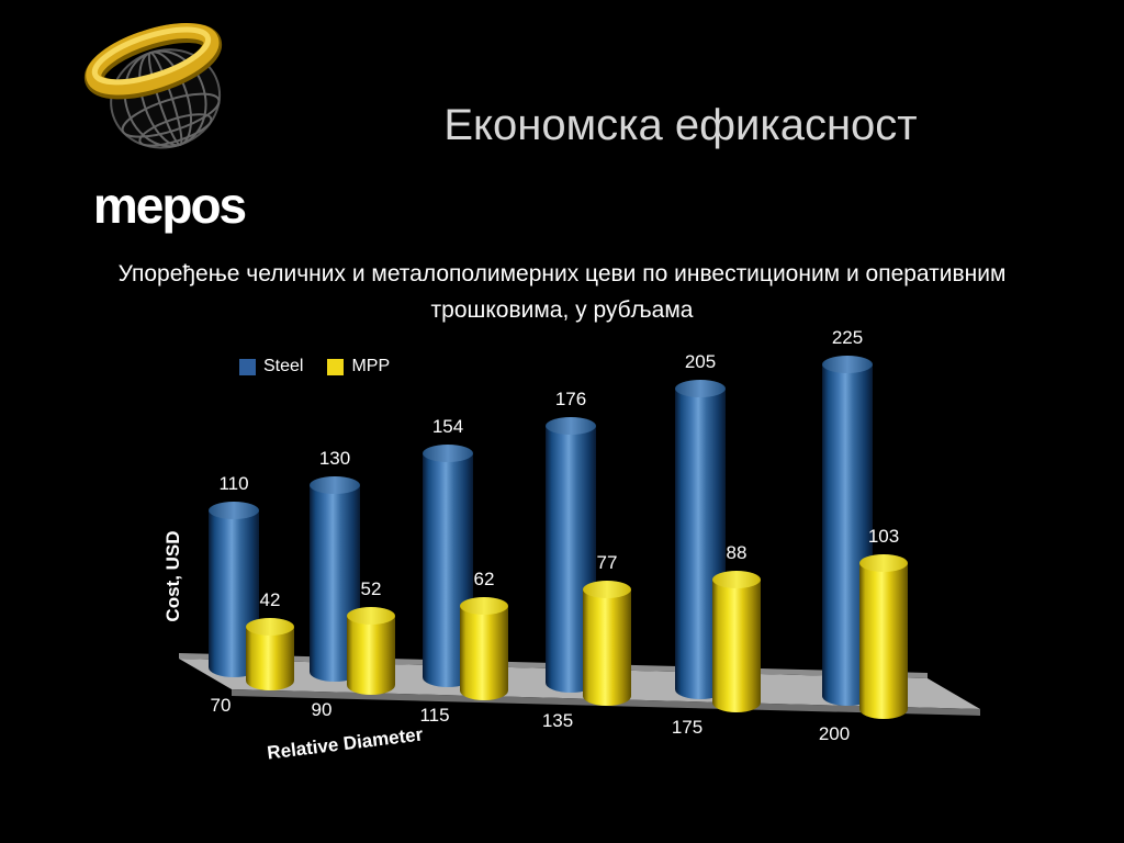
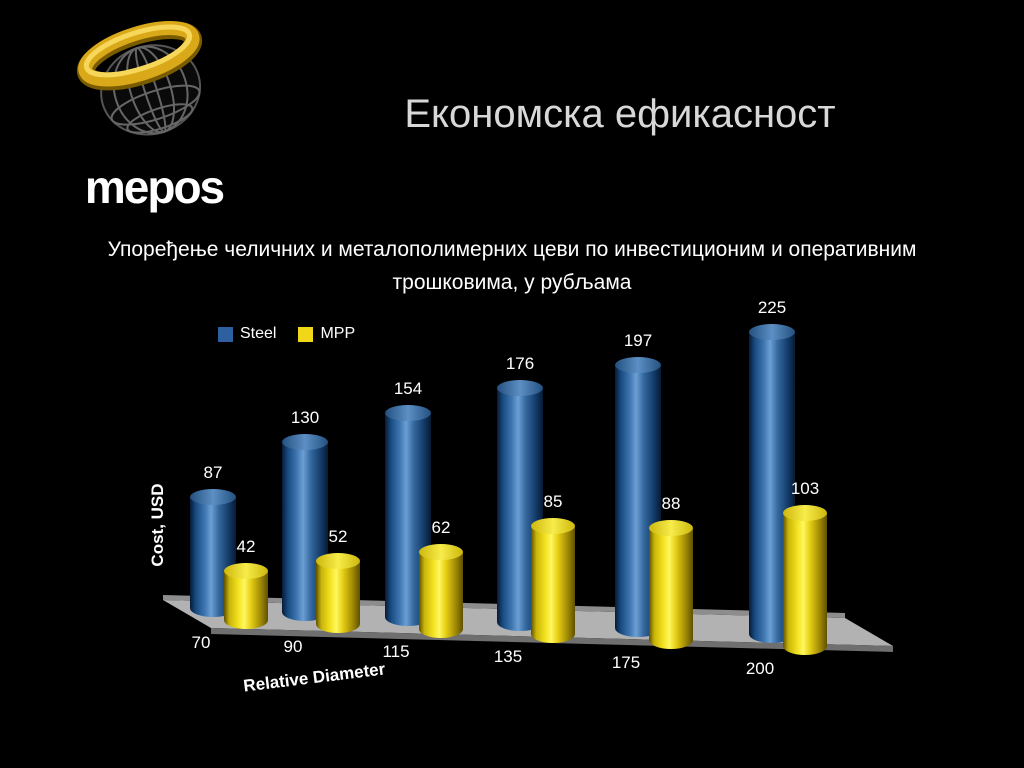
Steel/70: 110 -> 87
MPP/135: 77 -> 85
Steel/175: 205 -> 197
